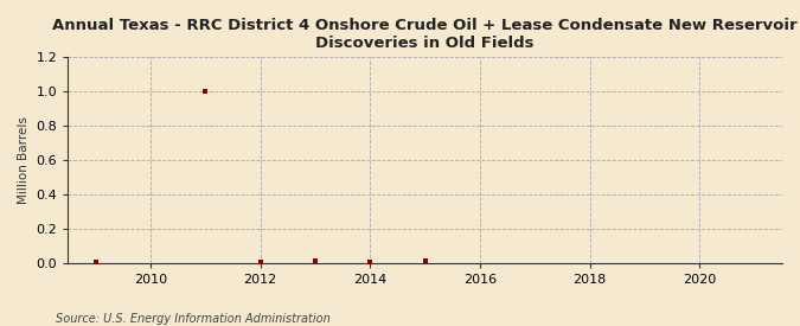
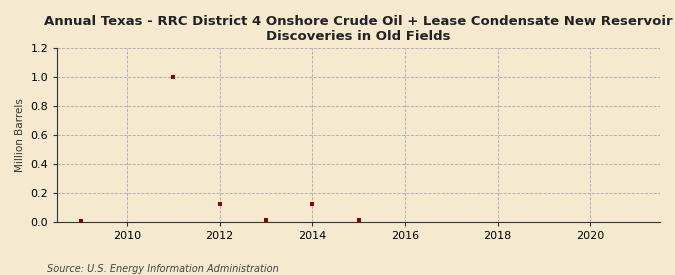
2012: 0.00 -> 0.12
2014: 0.01 -> 0.12
